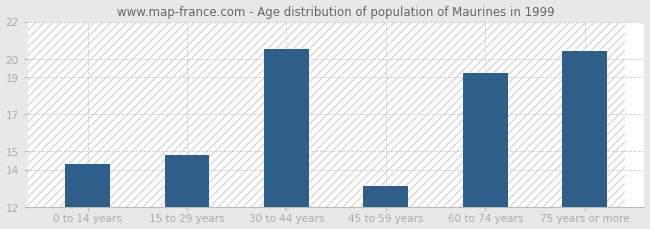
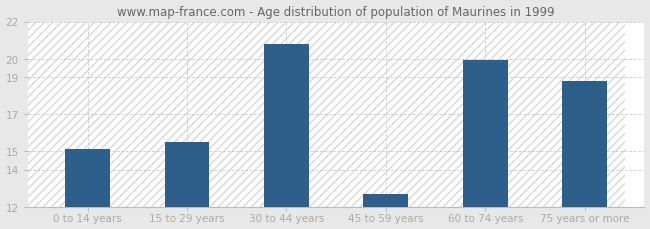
0 to 14 years: 14.3 -> 15.1
15 to 29 years: 14.8 -> 15.5
30 to 44 years: 20.5 -> 20.8
45 to 59 years: 13.1 -> 12.7
60 to 74 years: 19.2 -> 19.9
75 years or more: 20.4 -> 18.8
